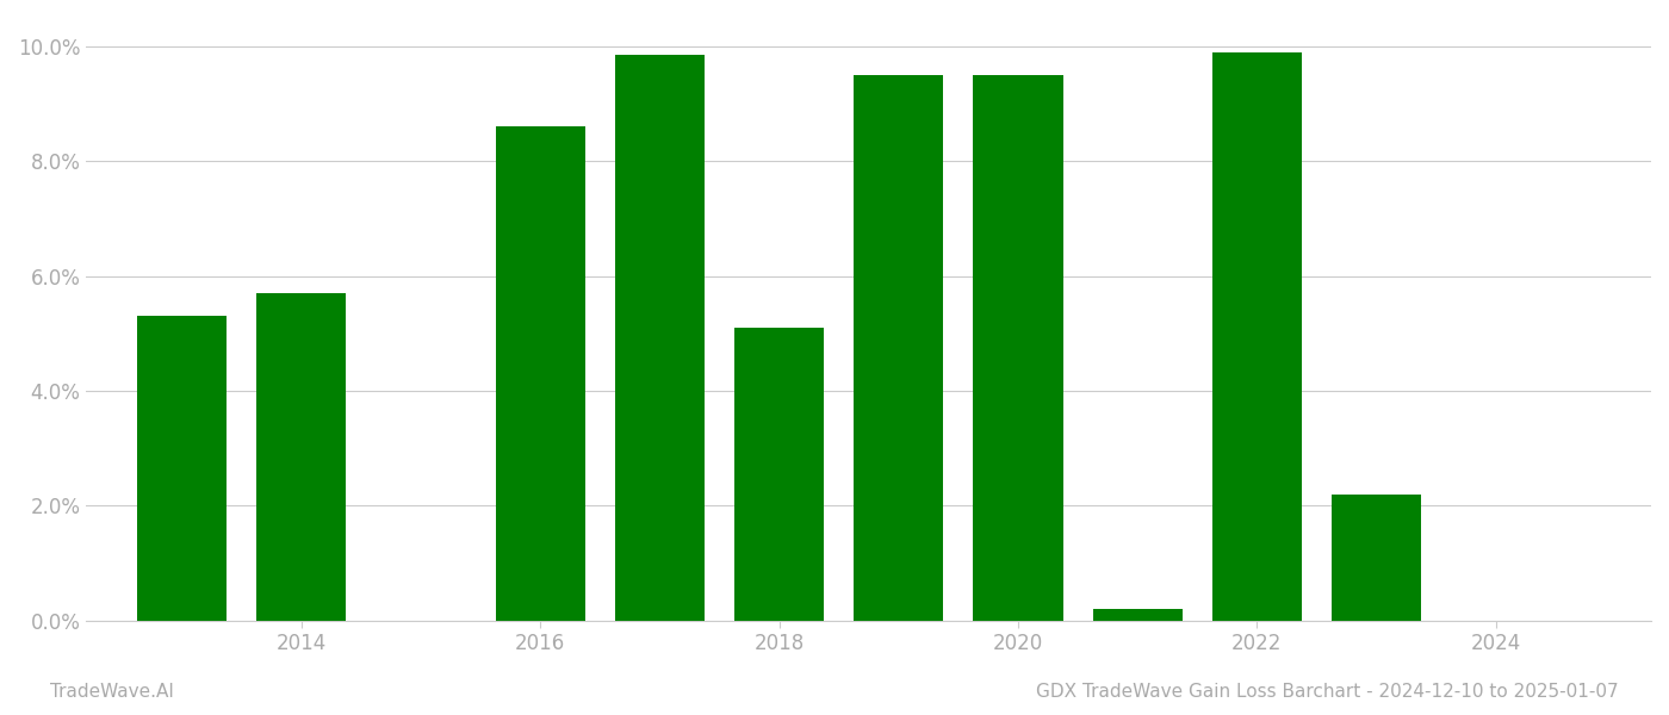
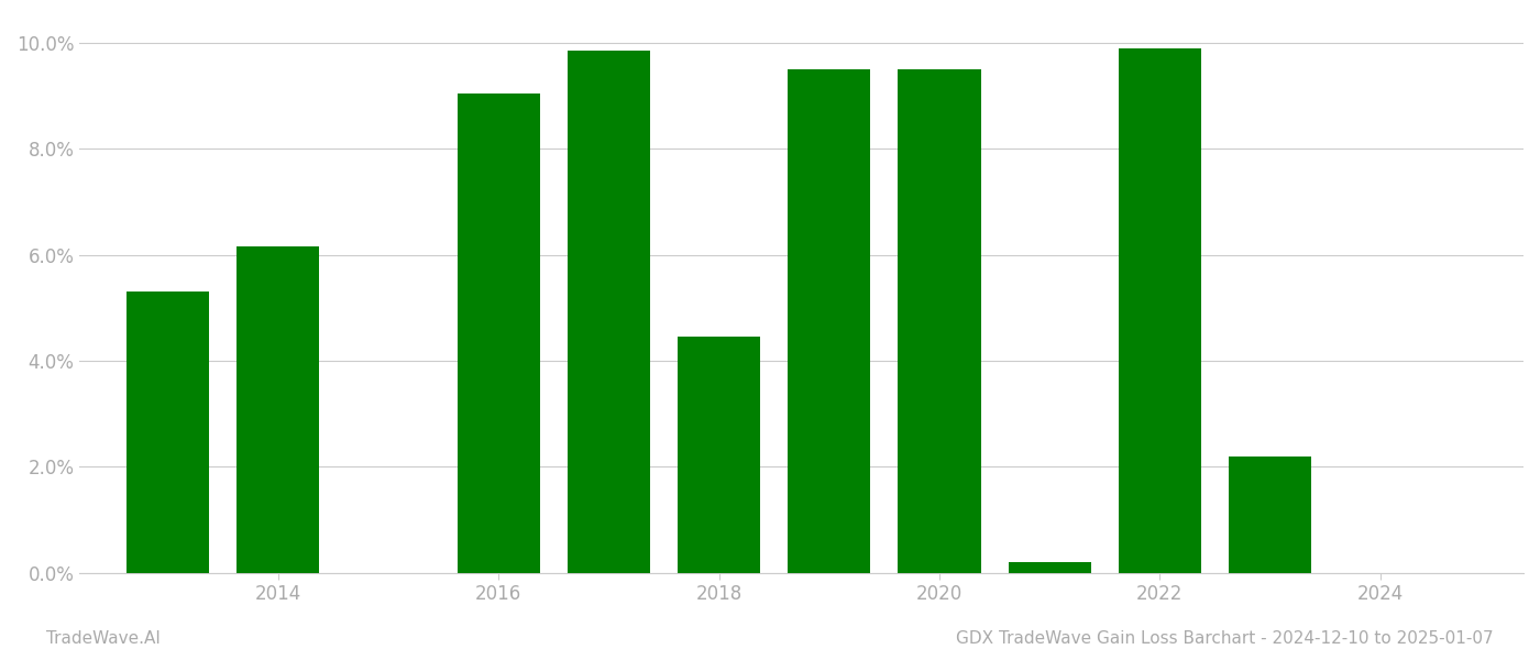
2014: 5.70% -> 6.15%
2016: 8.60% -> 9.05%
2018: 5.10% -> 4.45%
